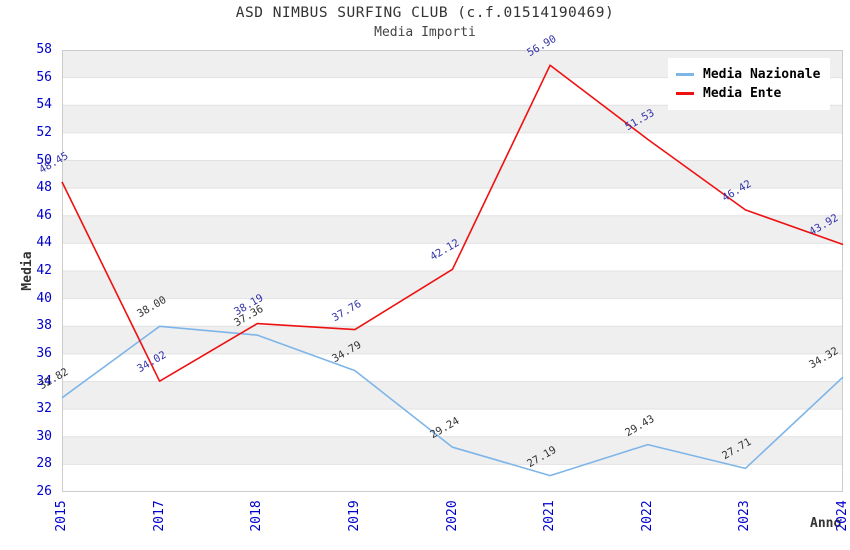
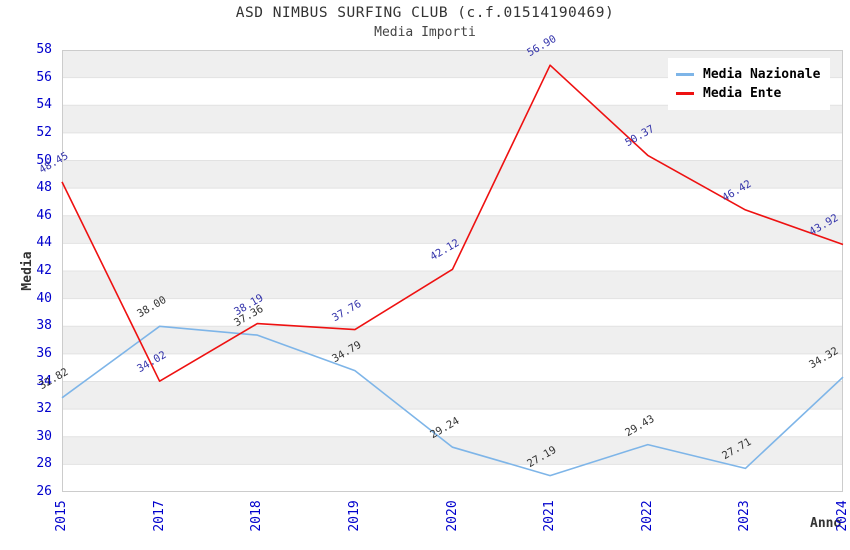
Media Ente/2022: 51.53 -> 50.37
